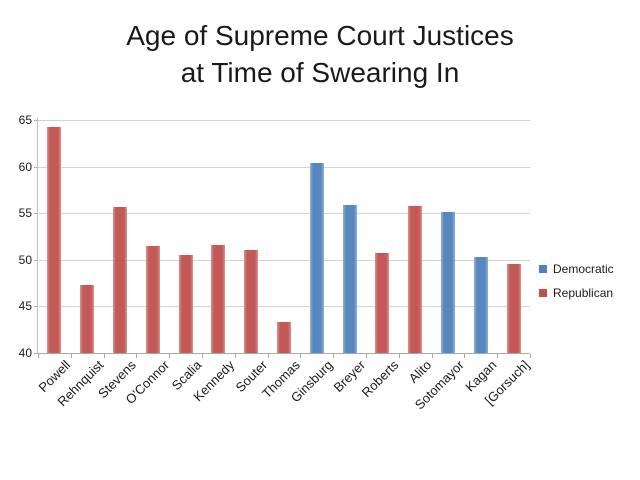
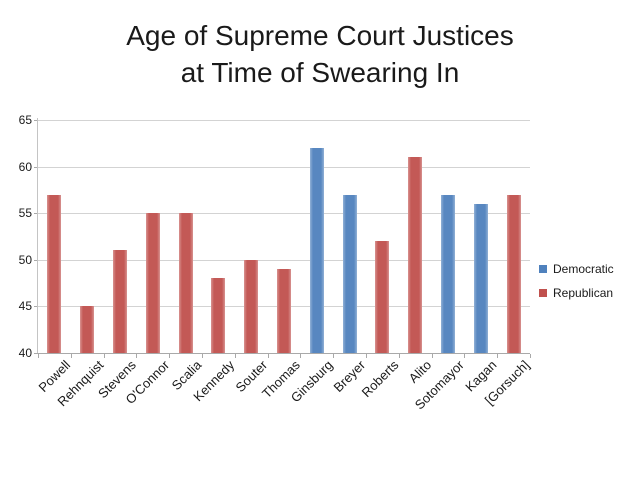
Powell: 64 -> 57
Rehnquist: 47 -> 45
Stevens: 56 -> 51
O'Connor: 52 -> 55
Scalia: 50 -> 55
Kennedy: 52 -> 48
Souter: 51 -> 50
Thomas: 43 -> 49
Ginsburg: 60 -> 62
Breyer: 56 -> 57
Roberts: 51 -> 52
Alito: 56 -> 61
Sotomayor: 55 -> 57
Kagan: 50 -> 56
[Gorsuch]: 50 -> 57
